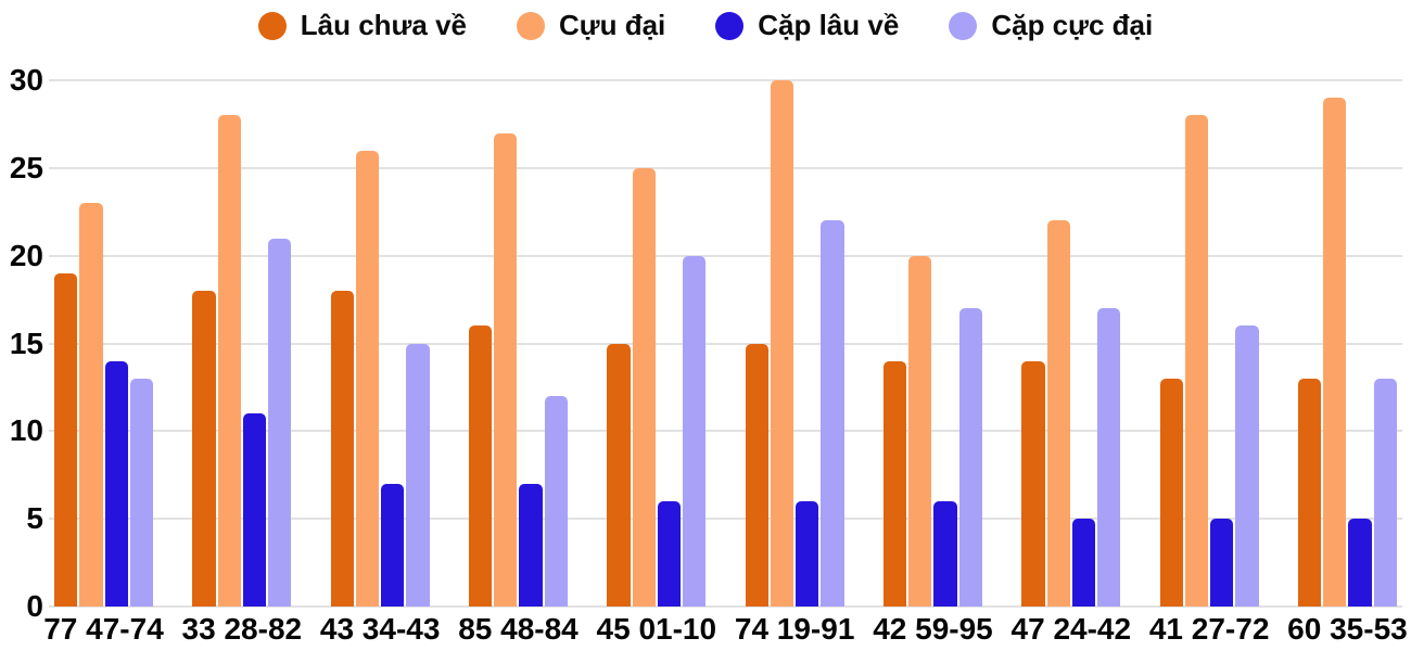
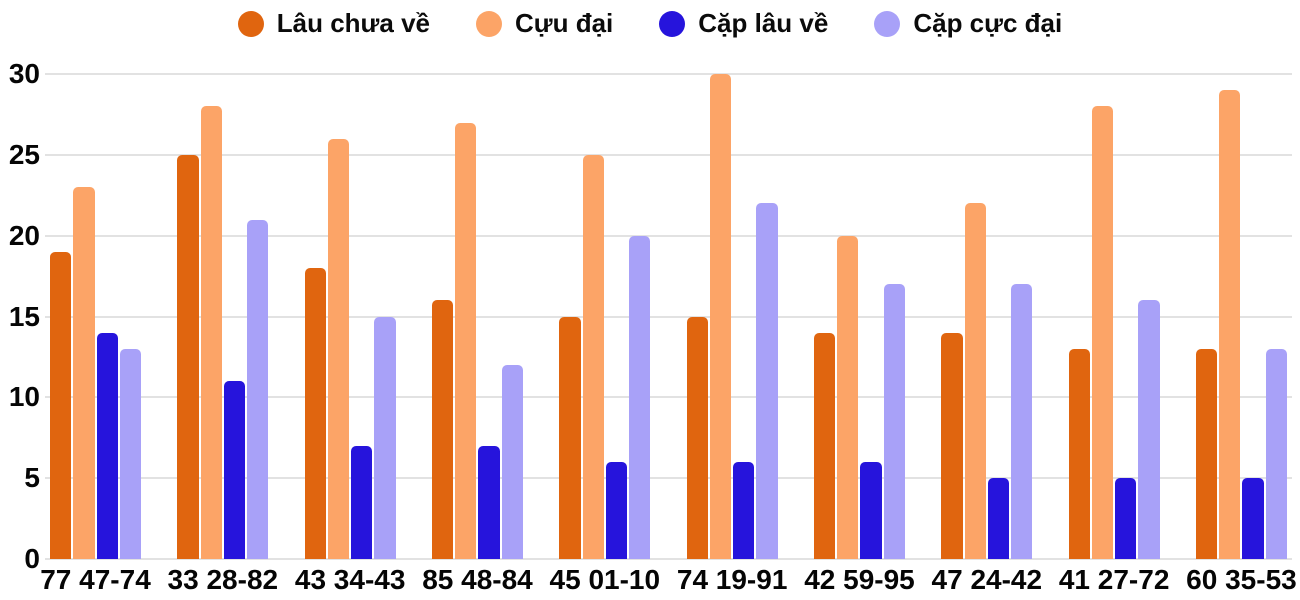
Lâu chưa về/33 28-82: 18 -> 25
